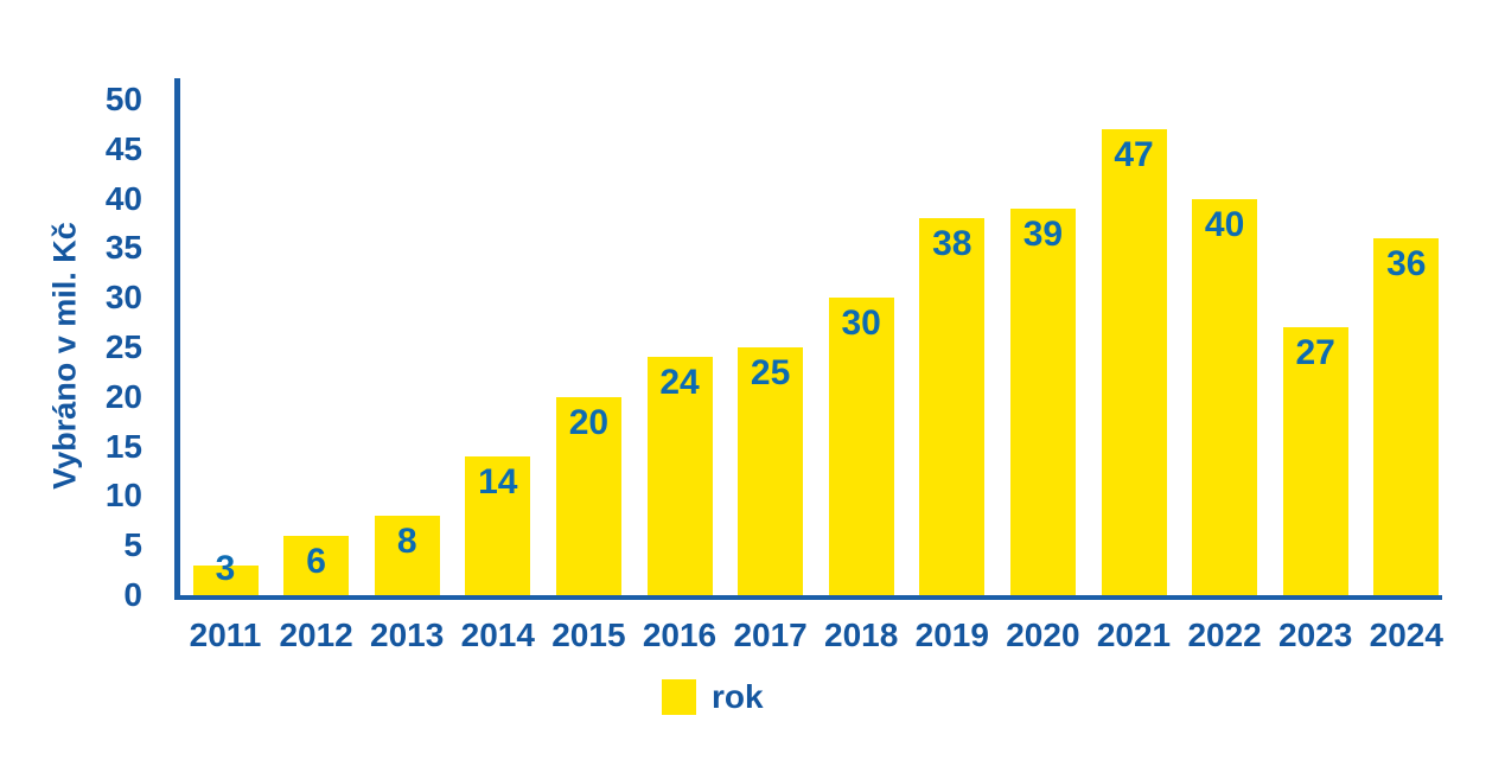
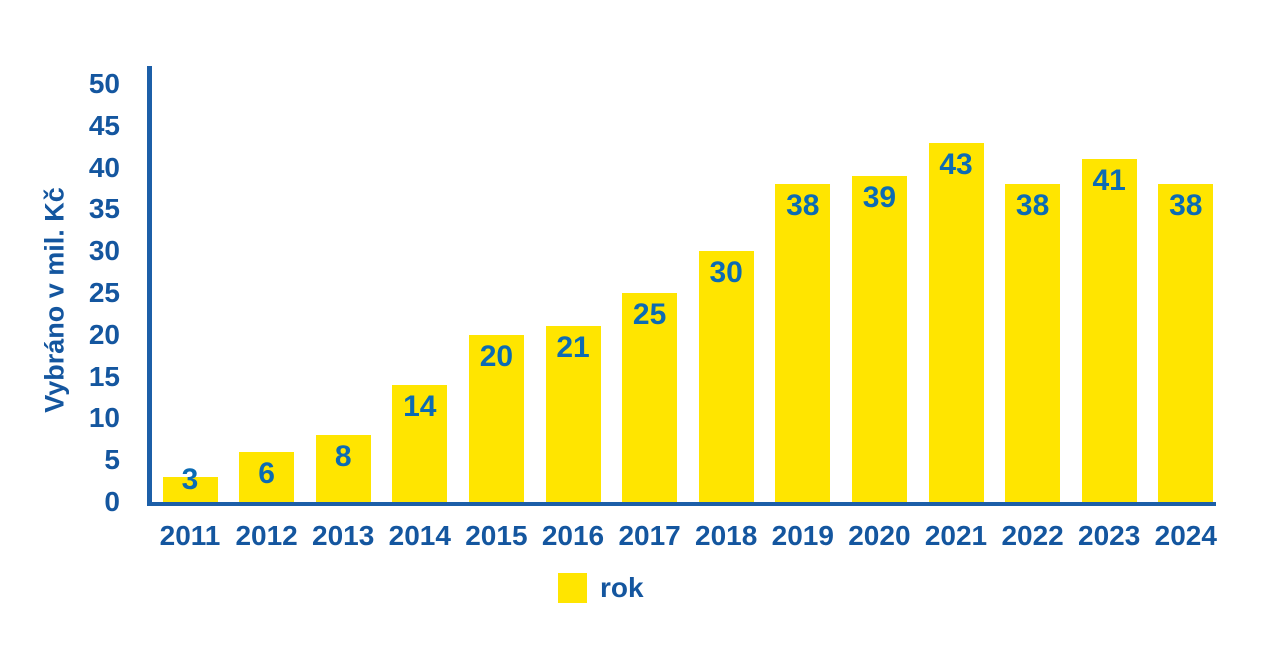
2016: 24 -> 21
2021: 47 -> 43
2022: 40 -> 38
2023: 27 -> 41
2024: 36 -> 38
